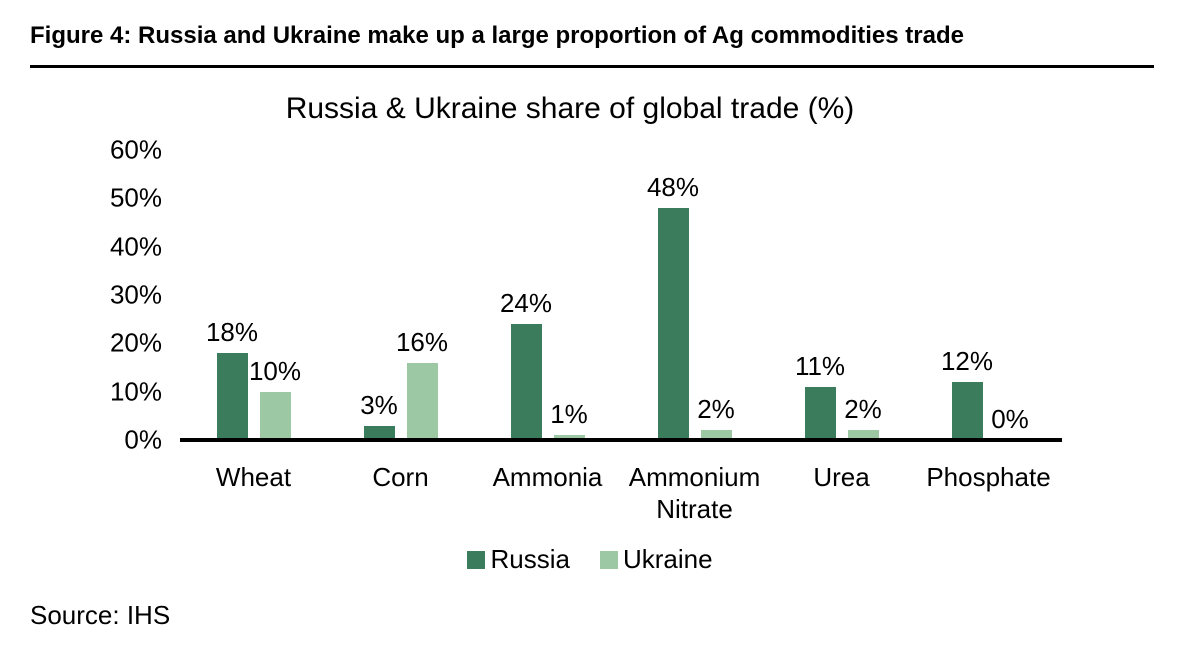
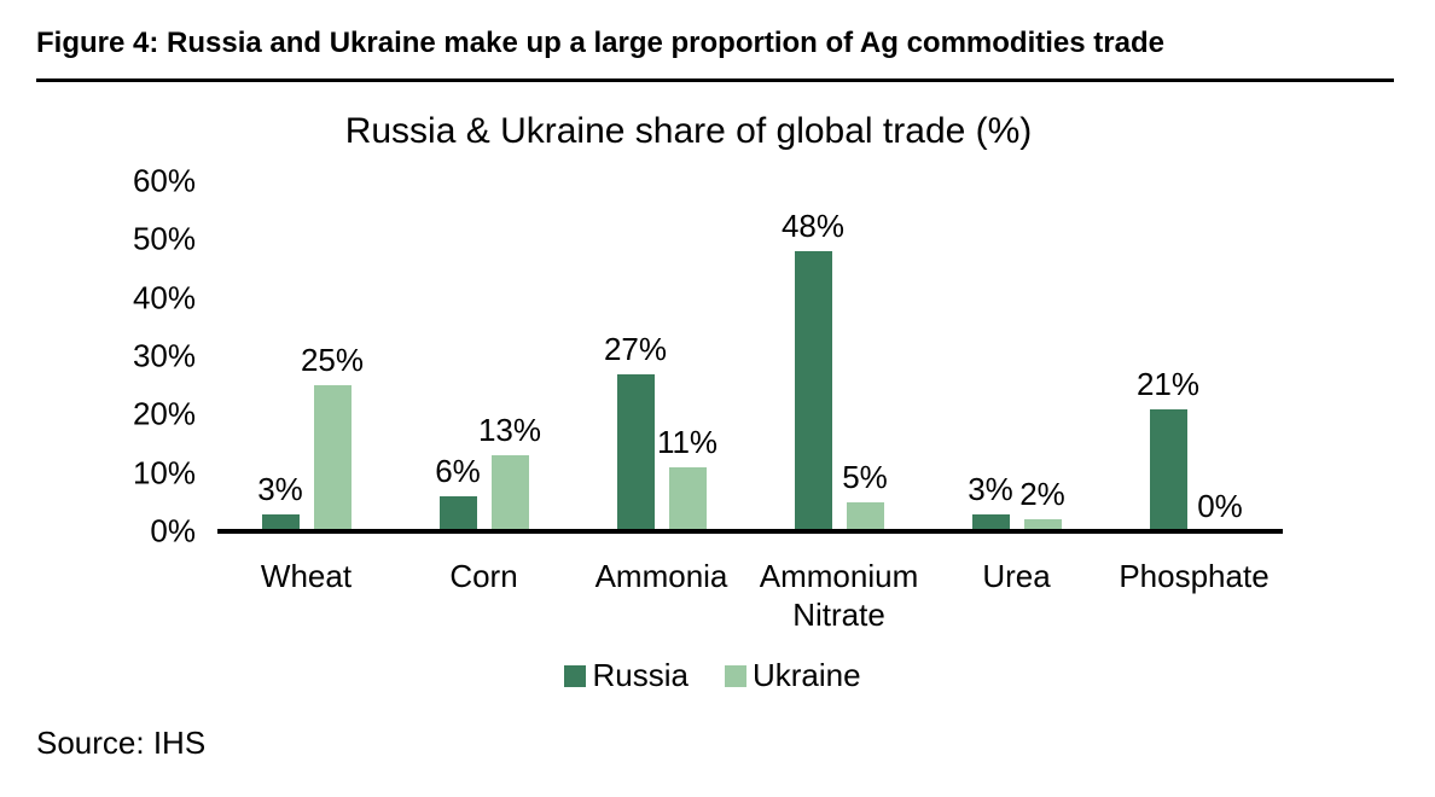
Russia/Wheat: 18% -> 3%
Ukraine/Wheat: 10% -> 25%
Russia/Corn: 3% -> 6%
Ukraine/Corn: 16% -> 13%
Russia/Ammonia: 24% -> 27%
Ukraine/Ammonia: 1% -> 11%
Ukraine/Ammonium Nitrate: 2% -> 5%
Russia/Urea: 11% -> 3%
Russia/Phosphate: 12% -> 21%
